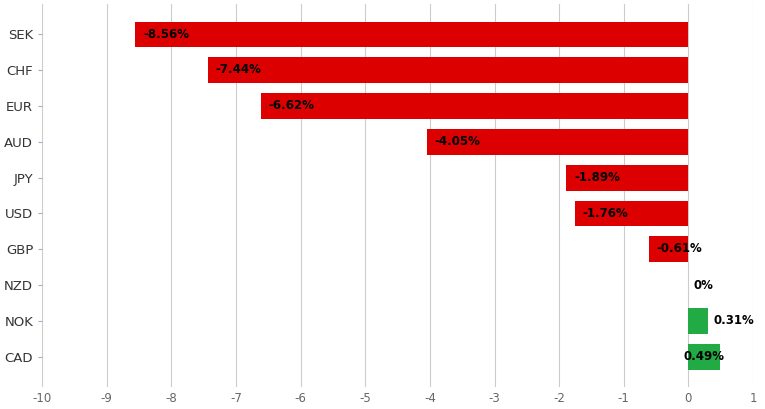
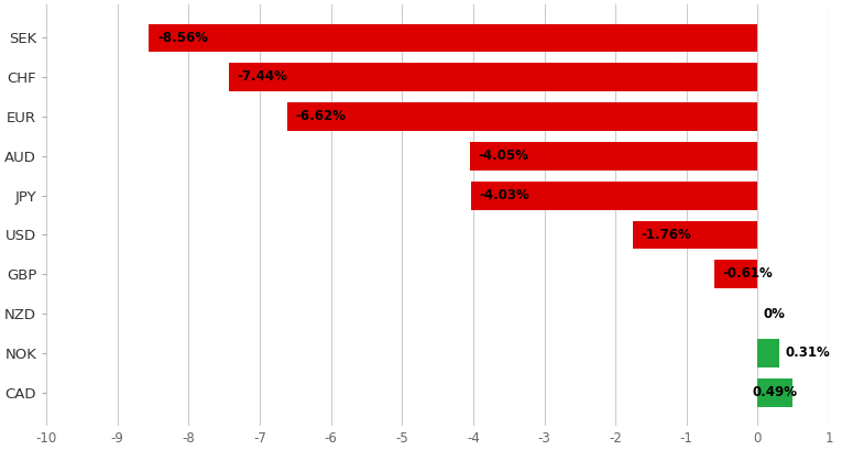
JPY: -1.89% -> -4.03%
